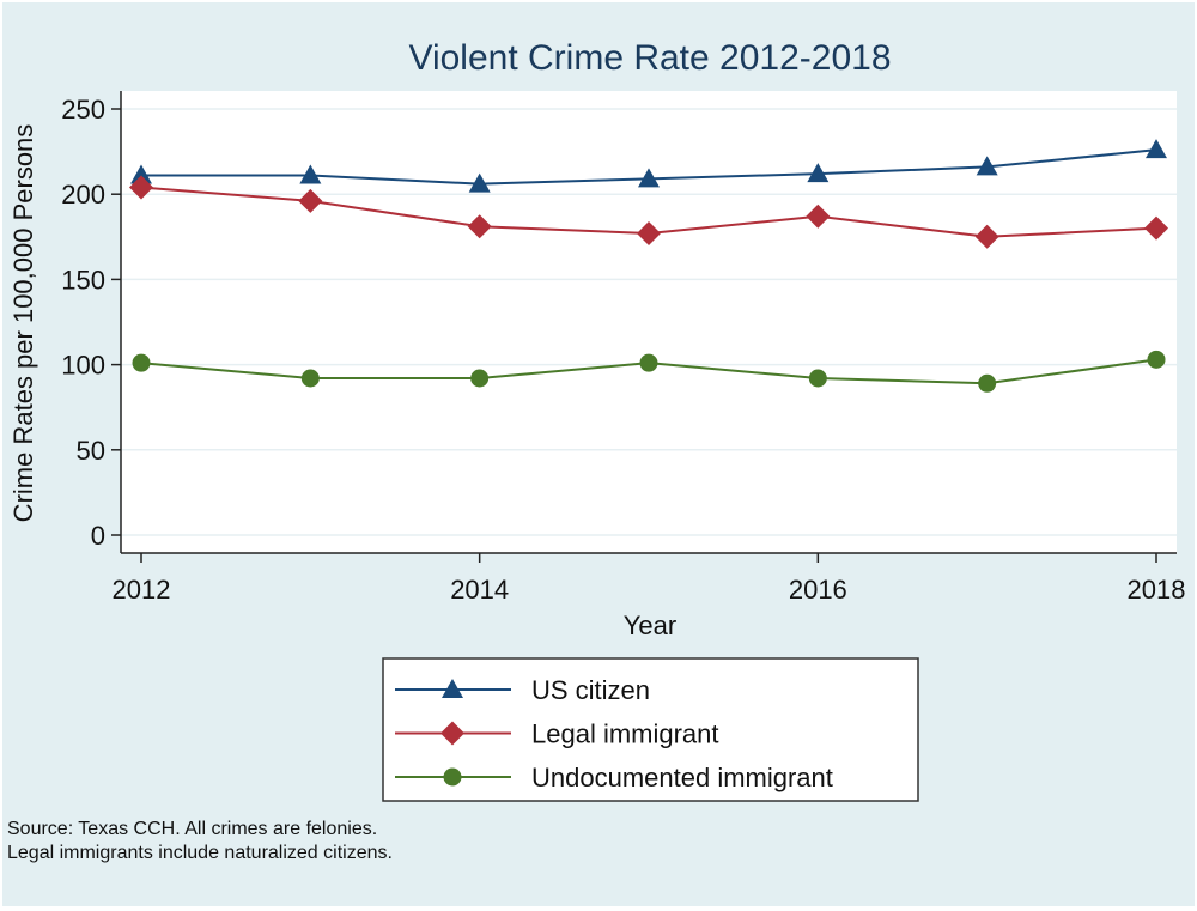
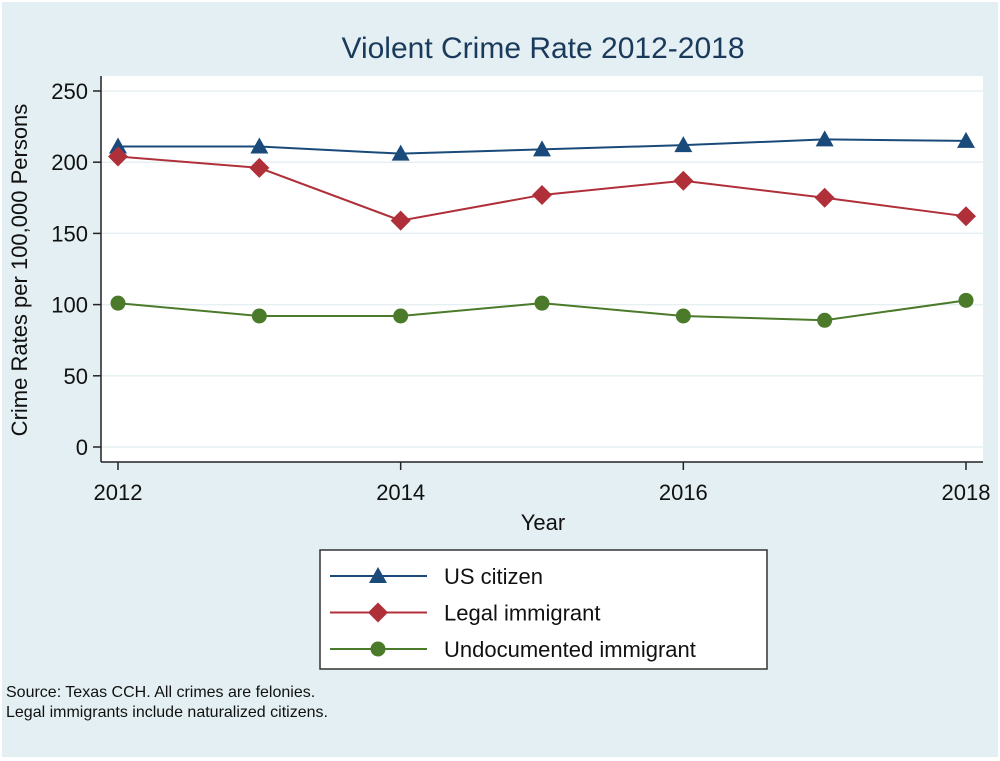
Legal immigrant/2014: 181 -> 159
US citizen/2018: 226 -> 215
Legal immigrant/2018: 180 -> 162
